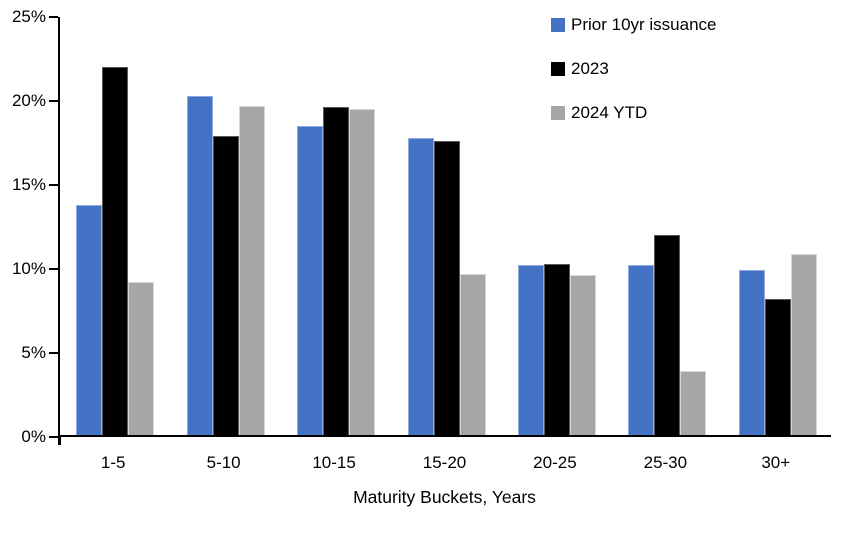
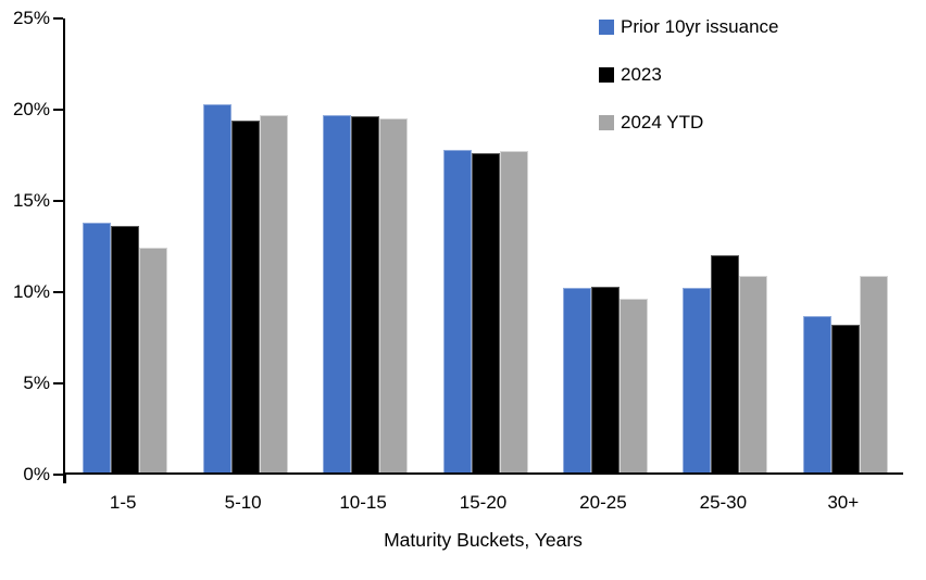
2023/1-5: 21.9% -> 13.5%
2024 YTD/1-5: 9.1% -> 12.3%
2023/5-10: 17.8% -> 19.3%
Prior 10yr issuance/10-15: 18.4% -> 19.6%
2024 YTD/15-20: 9.6% -> 17.6%
2024 YTD/25-30: 3.8% -> 10.8%
Prior 10yr issuance/30+: 9.8% -> 8.6%
